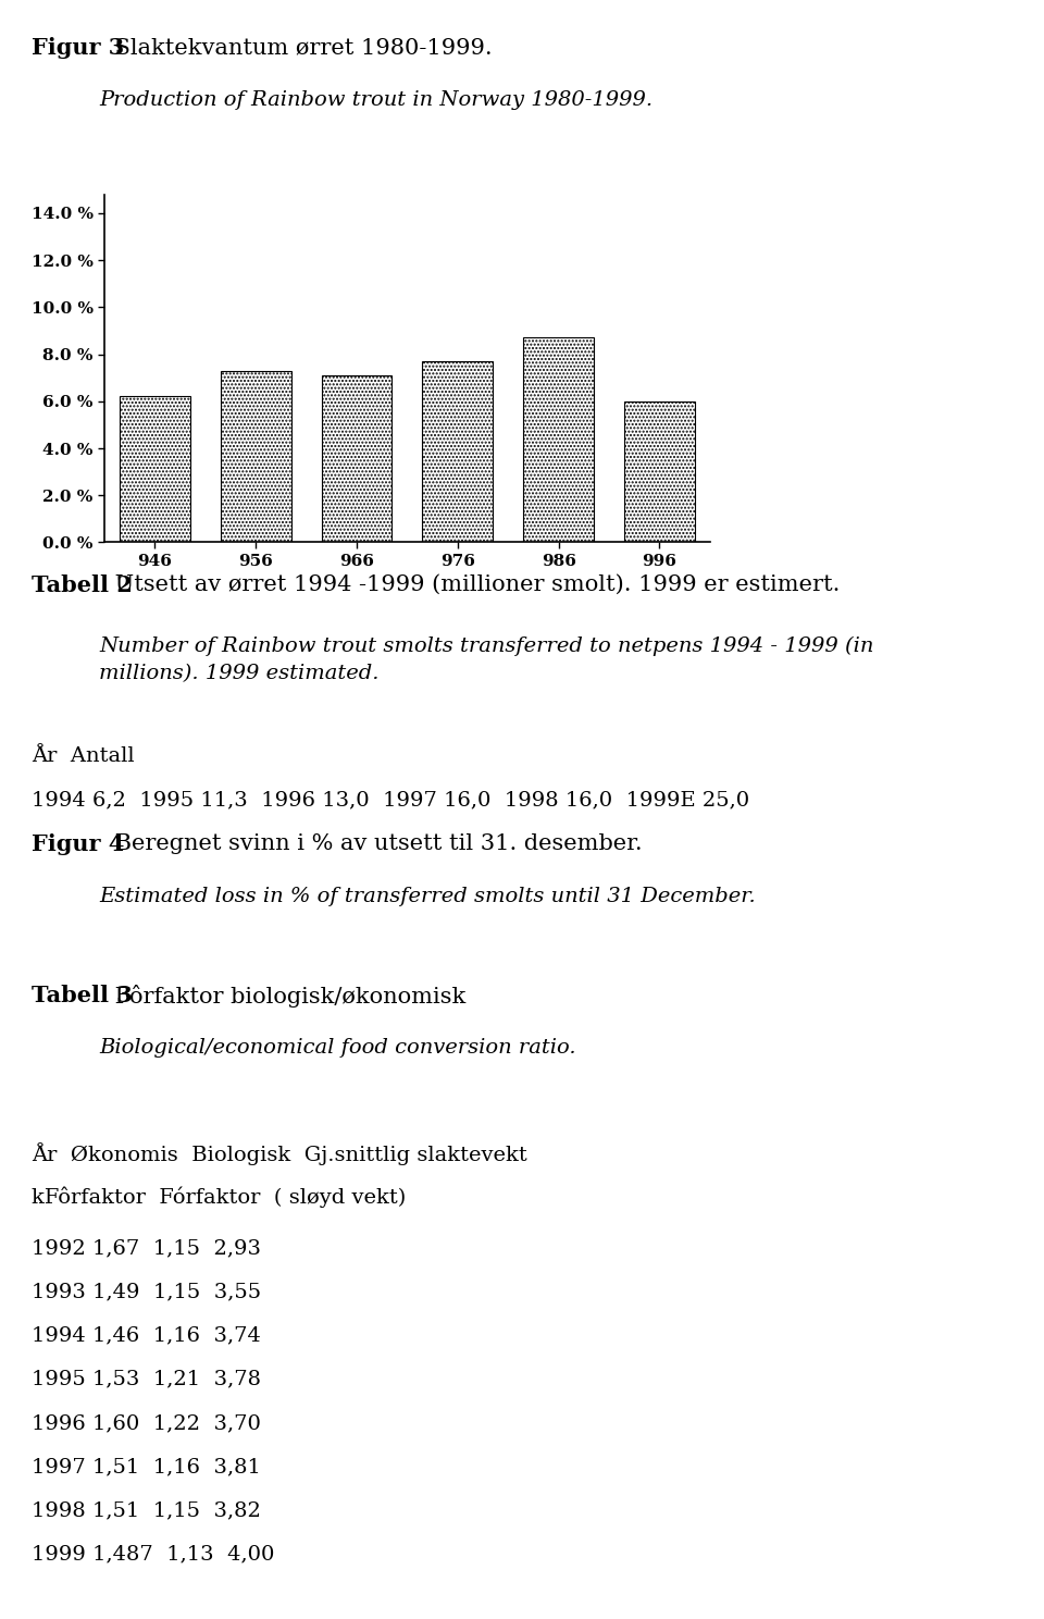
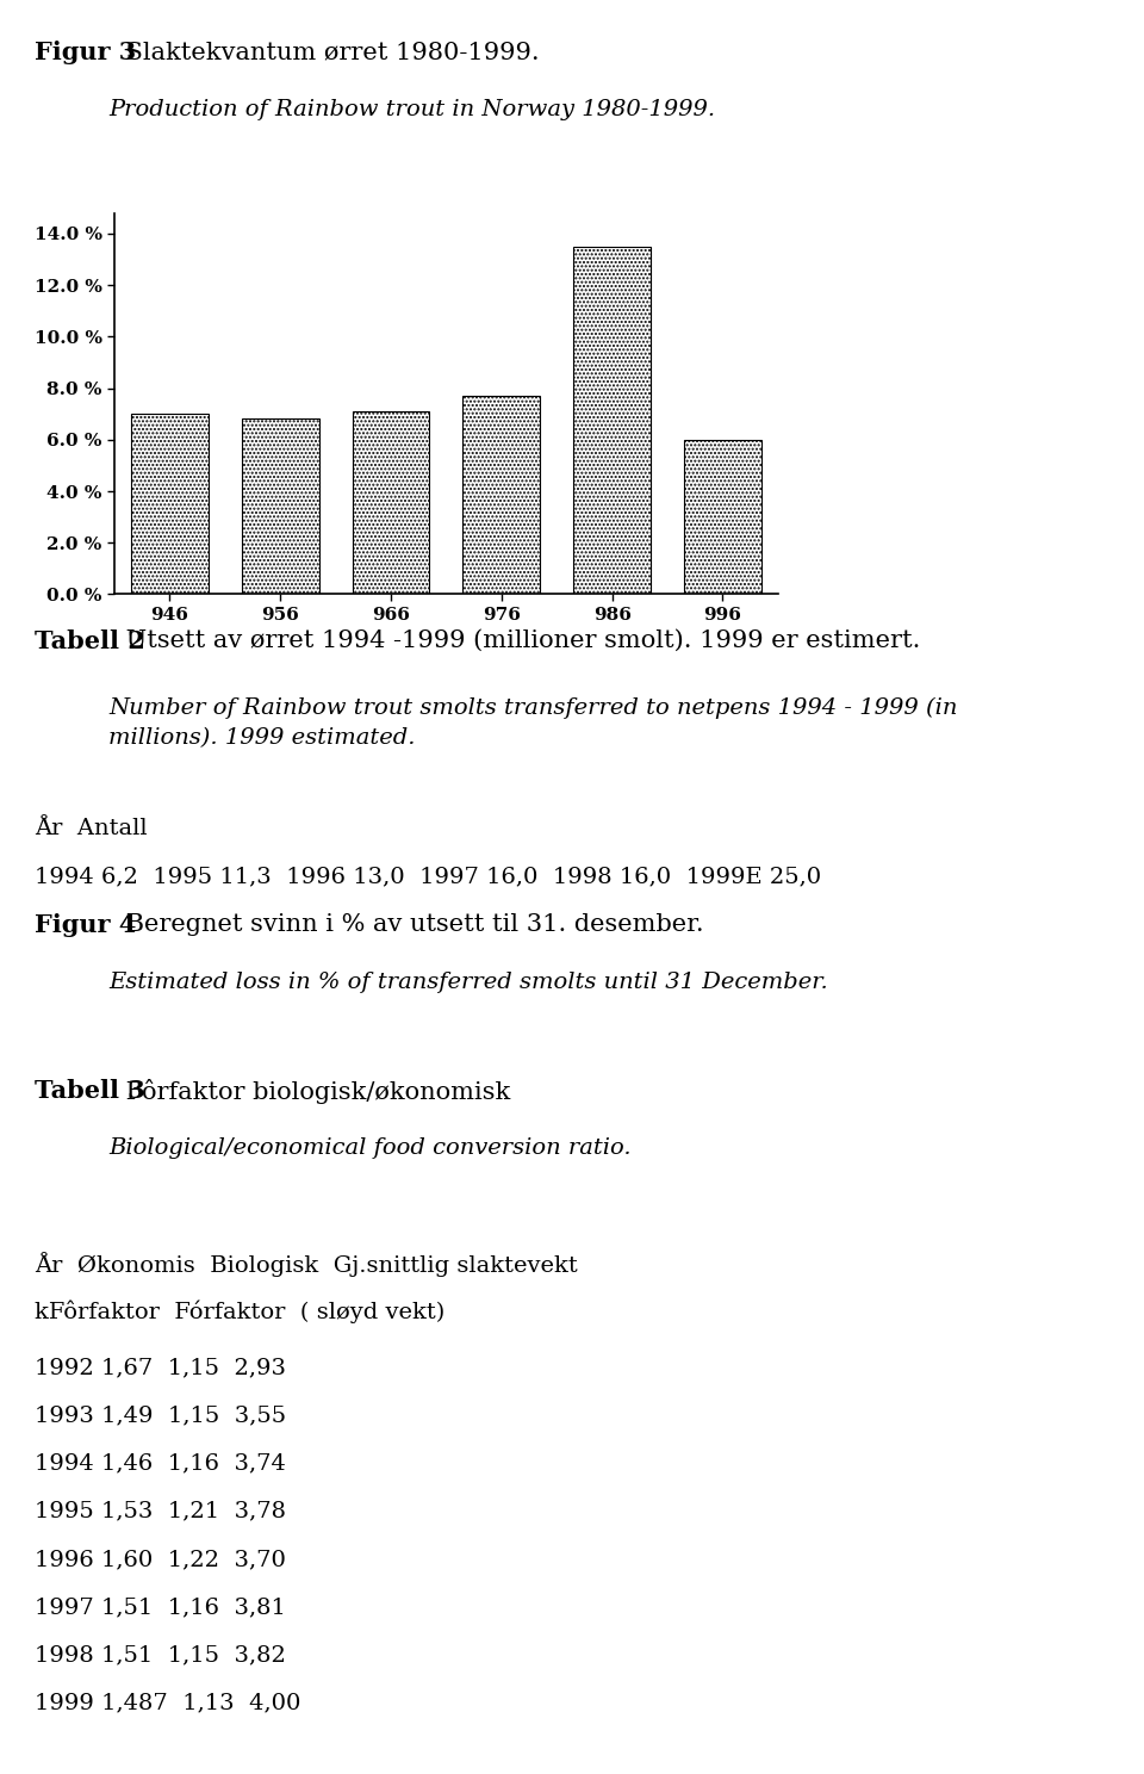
946: 6.2 % -> 7.0 %
956: 7.3 % -> 6.8 %
986: 8.7 % -> 13.5 %
